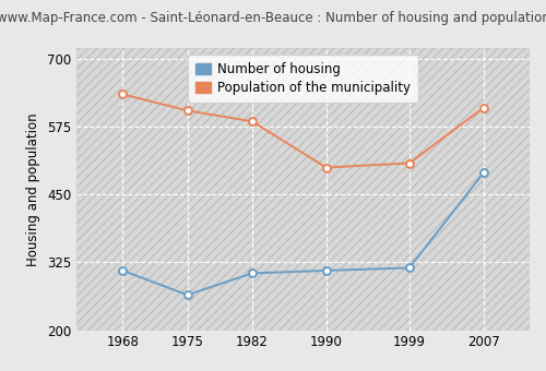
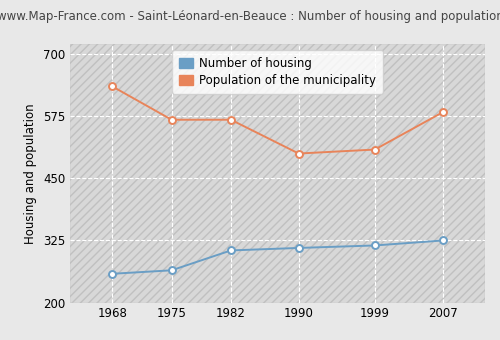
Number of housing/1968: 310 -> 258
Population of the municipality/1975: 605 -> 568
Population of the municipality/1982: 585 -> 568
Number of housing/2007: 490 -> 325
Population of the municipality/2007: 610 -> 583
